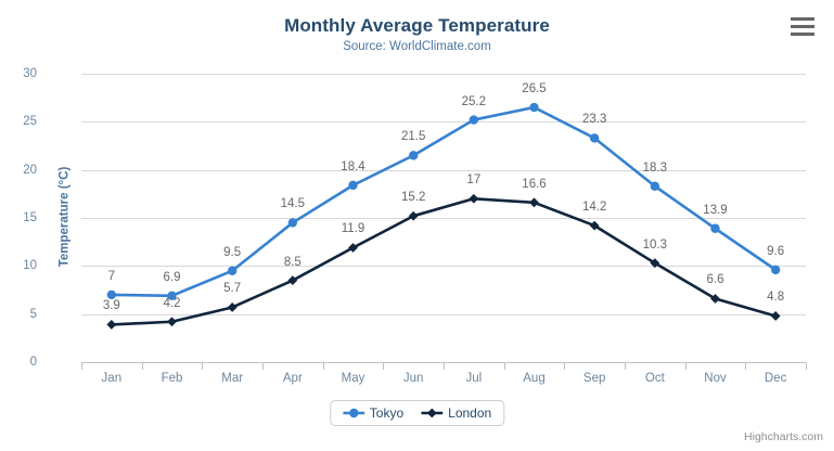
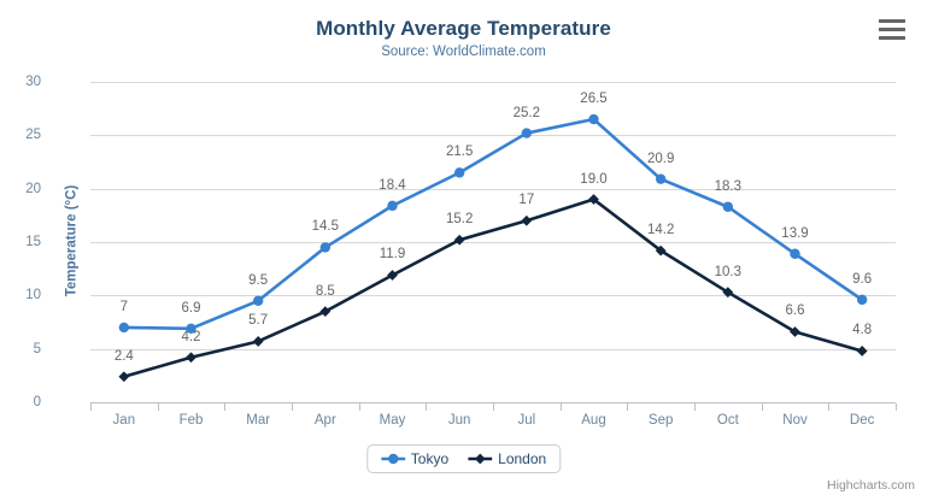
London/Jan: 3.9 -> 2.4
London/Aug: 16.6 -> 19.0
Tokyo/Sep: 23.3 -> 20.9
